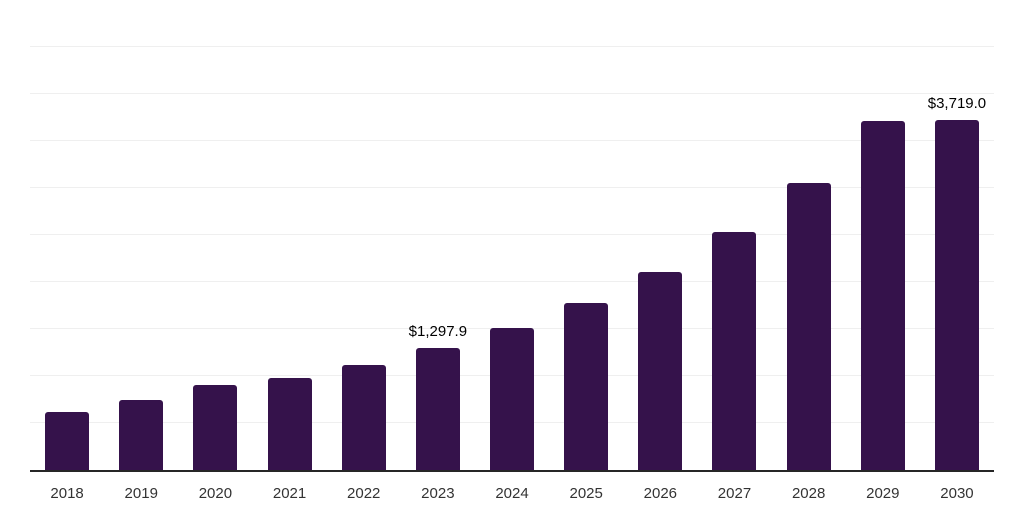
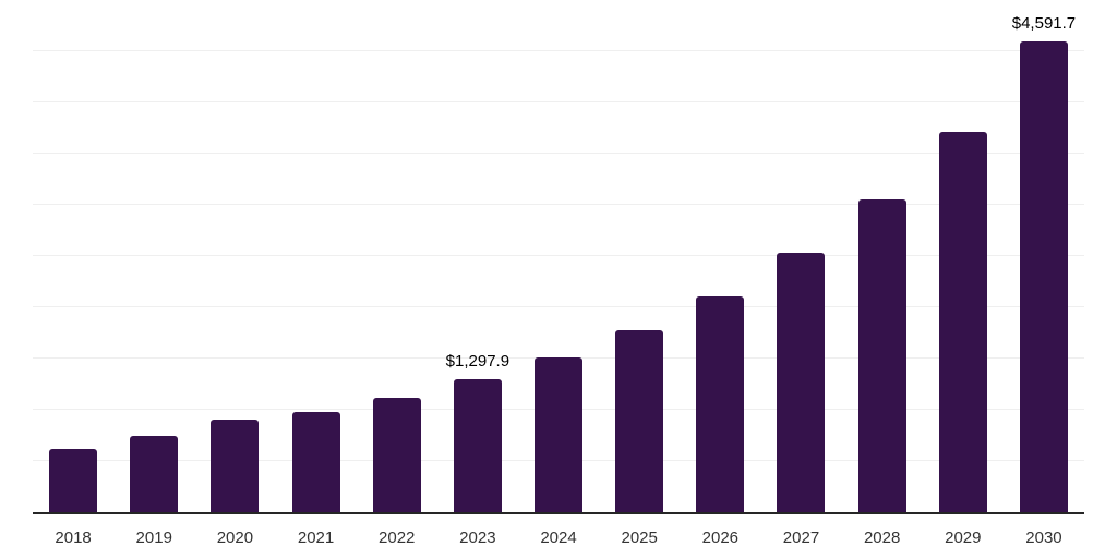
2030: $3,719.0 -> $4,591.7
